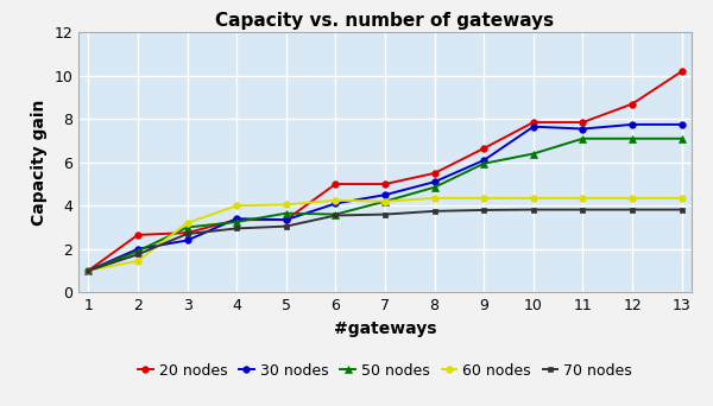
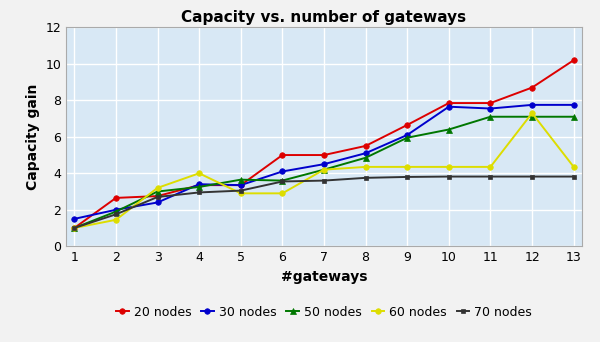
30 nodes/1: 1.0 -> 1.5
60 nodes/5: 4.0 -> 2.9
60 nodes/6: 4.2 -> 2.9
60 nodes/12: 4.3 -> 7.3
